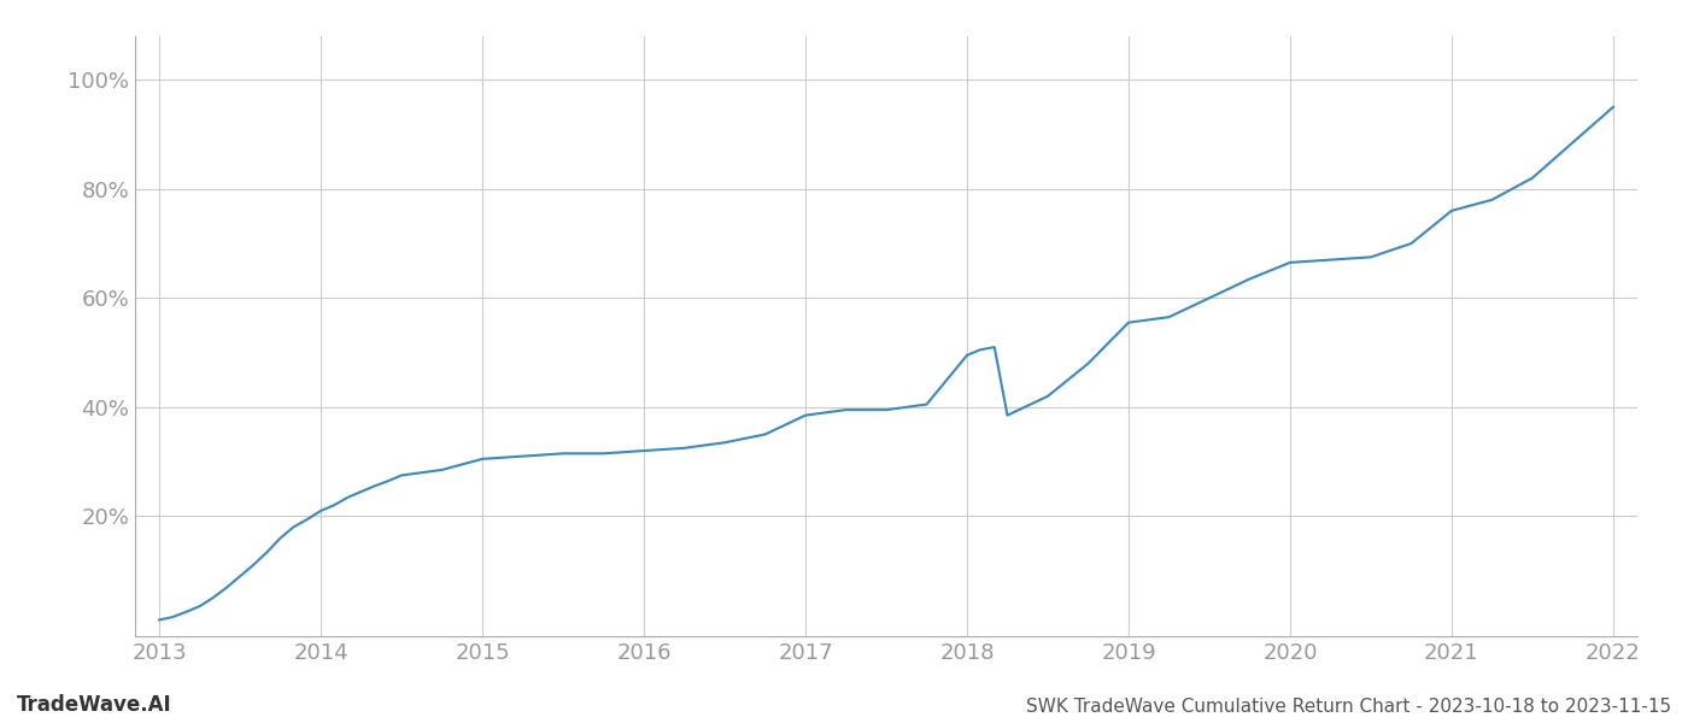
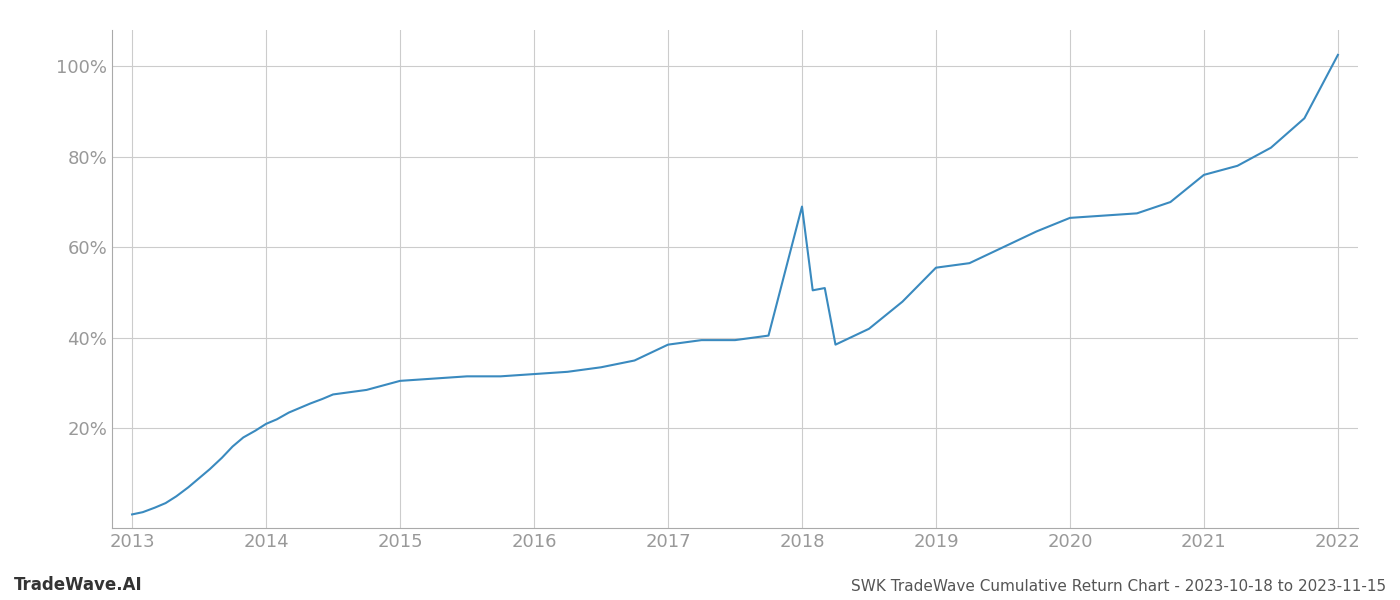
2018: 49.5% -> 69.0%
2022: 95.0% -> 102.5%
